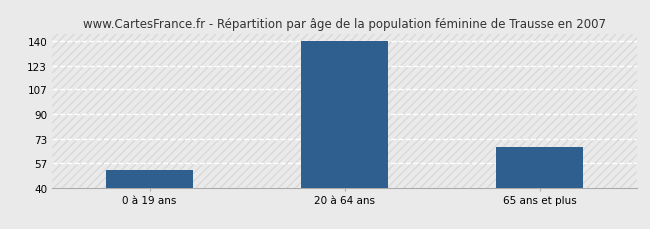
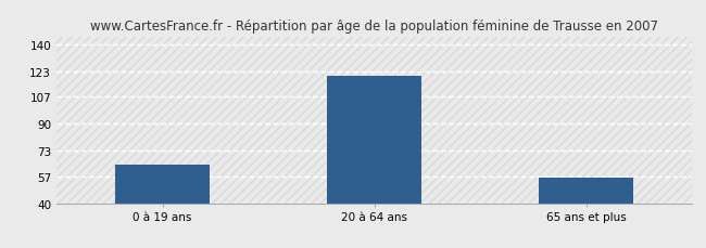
0 à 19 ans: 52 -> 64
20 à 64 ans: 140 -> 120
65 ans et plus: 68 -> 56
